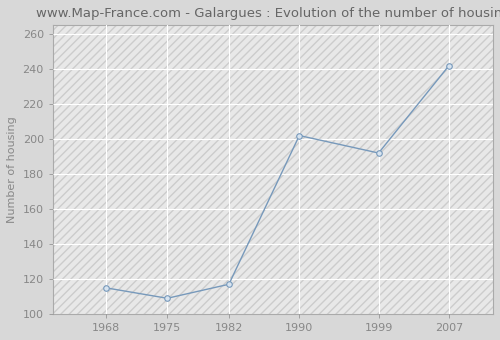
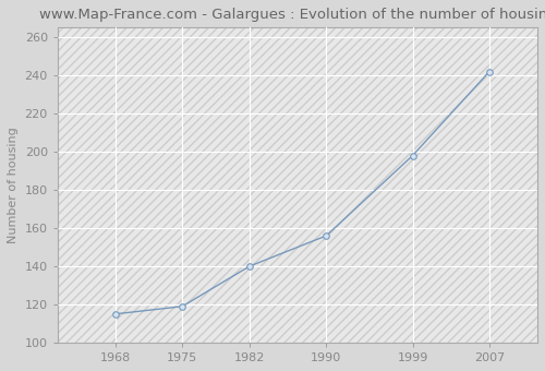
1975: 109 -> 119
1982: 117 -> 140
1990: 202 -> 156
1999: 192 -> 198
